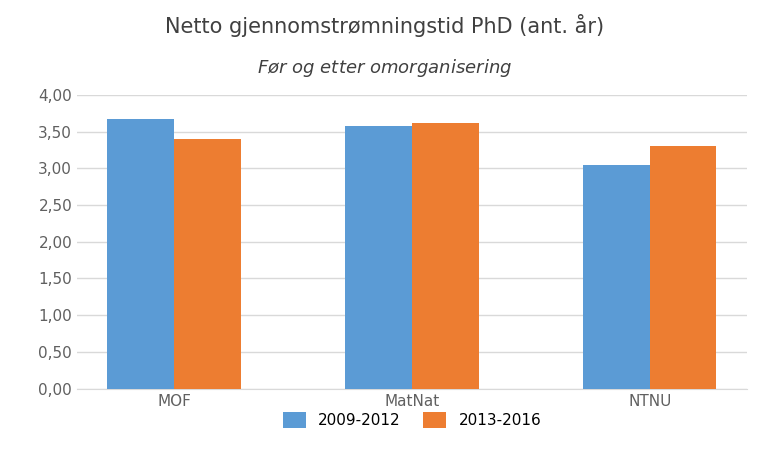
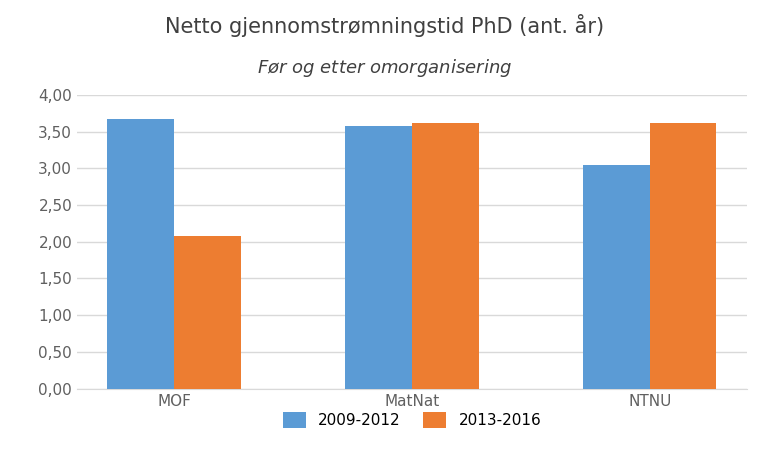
2013-2016/MOF: 3,40 -> 2,08
2013-2016/NTNU: 3,30 -> 3,62
